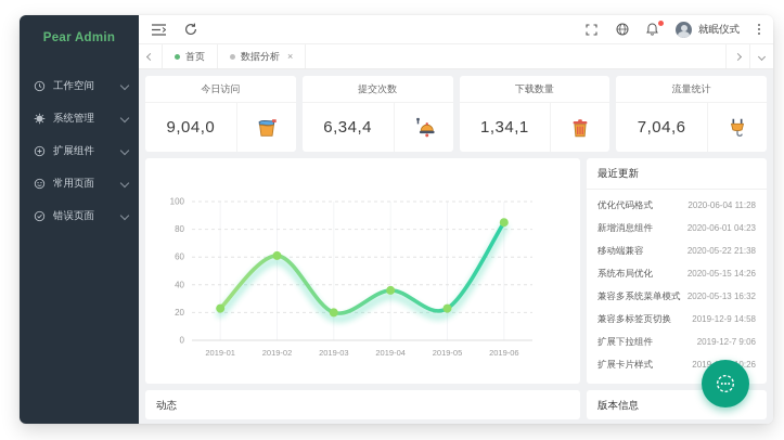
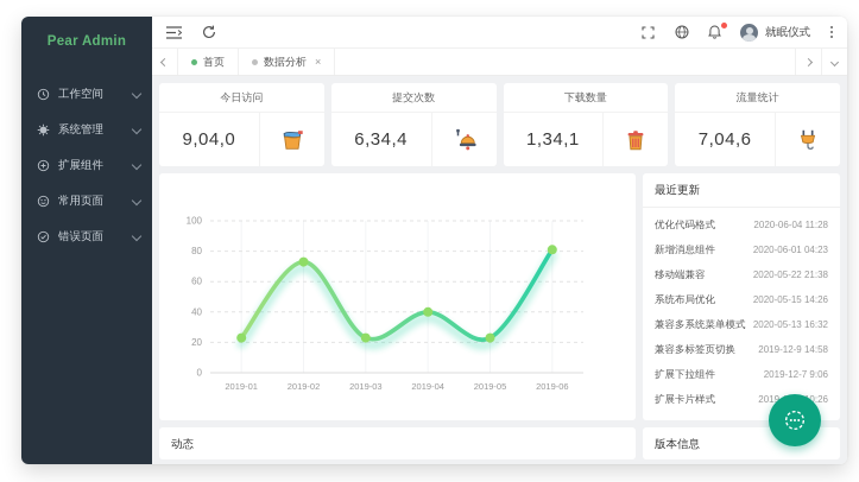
2019-02: 61 -> 73
2019-03: 20 -> 23
2019-04: 36 -> 40
2019-06: 85 -> 81
